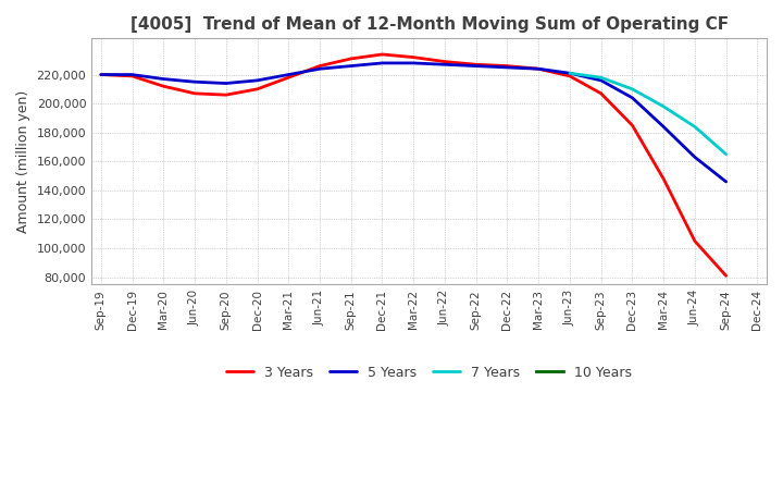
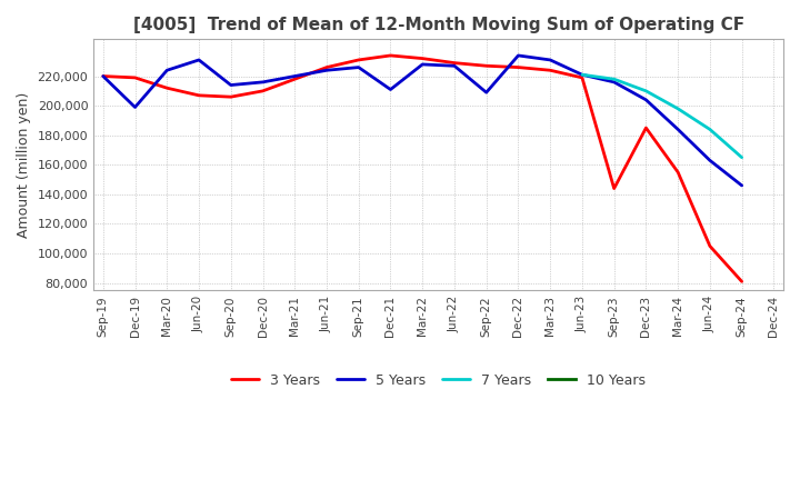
5 Years/Dec-19: 220,000 -> 199,000
5 Years/Mar-20: 217,000 -> 224,000
5 Years/Jun-20: 215,000 -> 231,000
5 Years/Dec-21: 228,000 -> 211,000
5 Years/Sep-22: 226,000 -> 209,000
5 Years/Dec-22: 225,000 -> 234,000
5 Years/Mar-23: 224,000 -> 231,000
3 Years/Sep-23: 207,000 -> 144,000
3 Years/Mar-24: 148,000 -> 155,000
